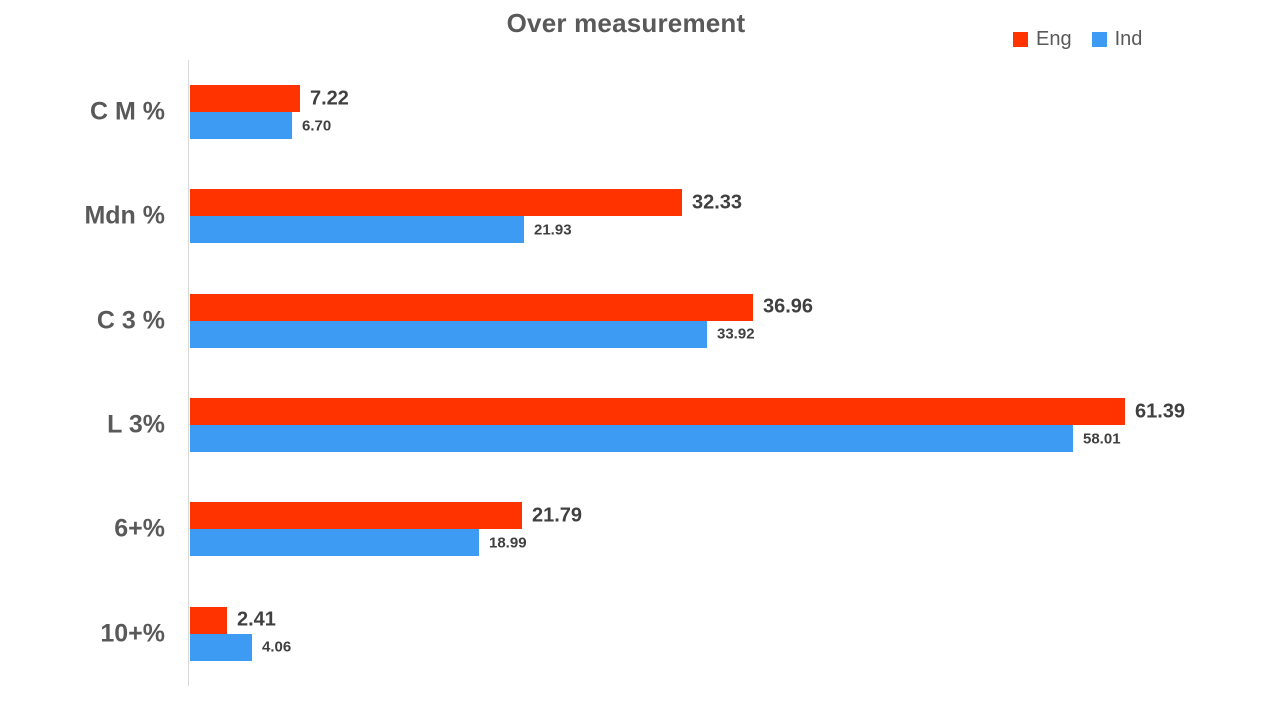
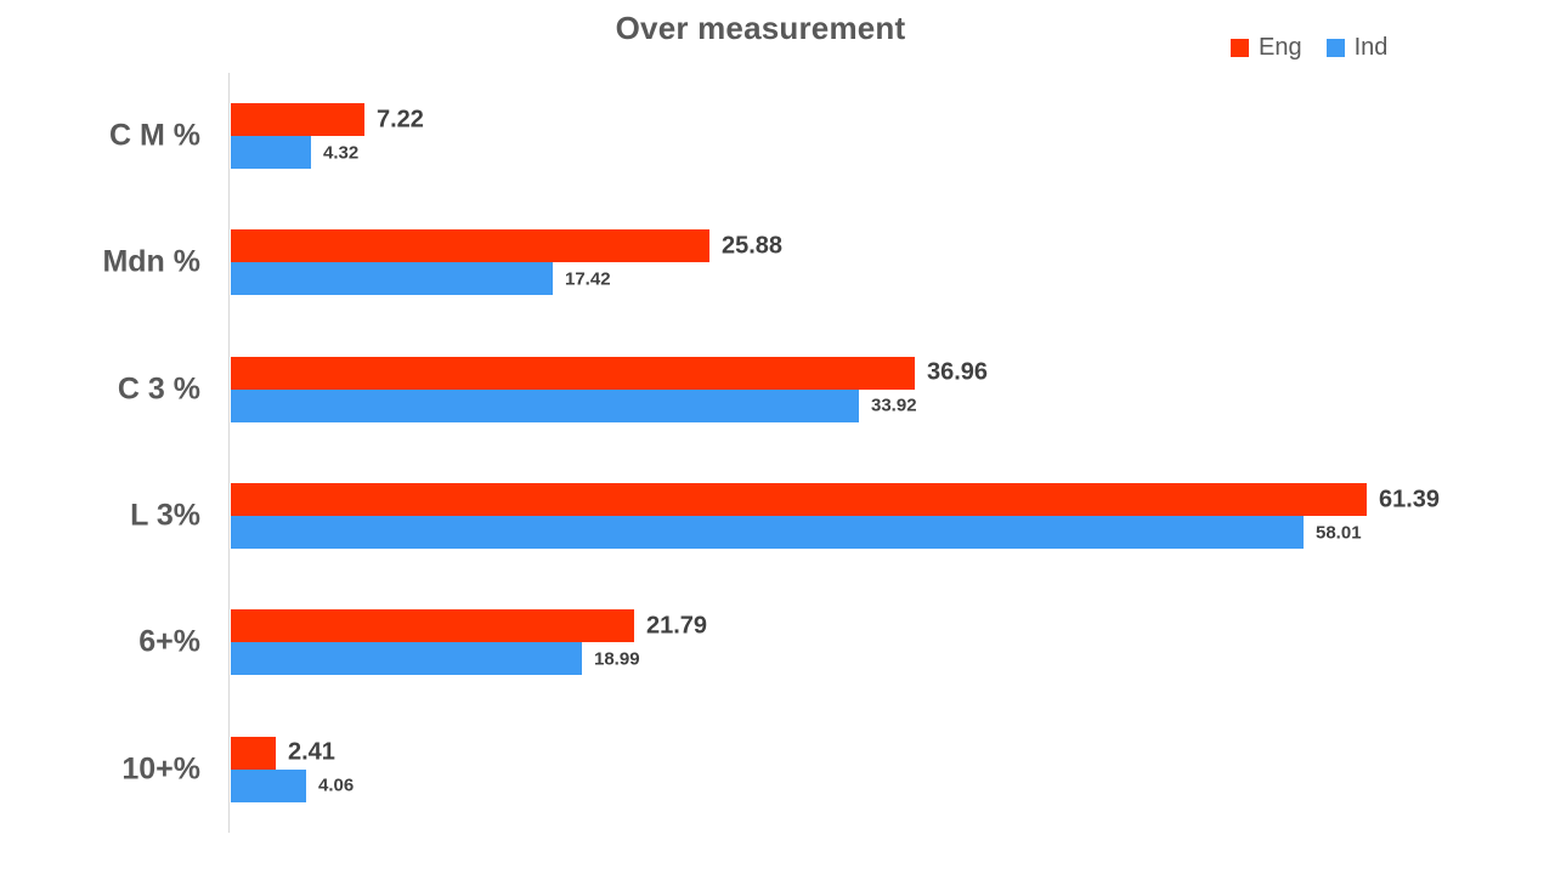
Ind/C M %: 6.70 -> 4.32
Eng/Mdn %: 32.33 -> 25.88
Ind/Mdn %: 21.93 -> 17.42
